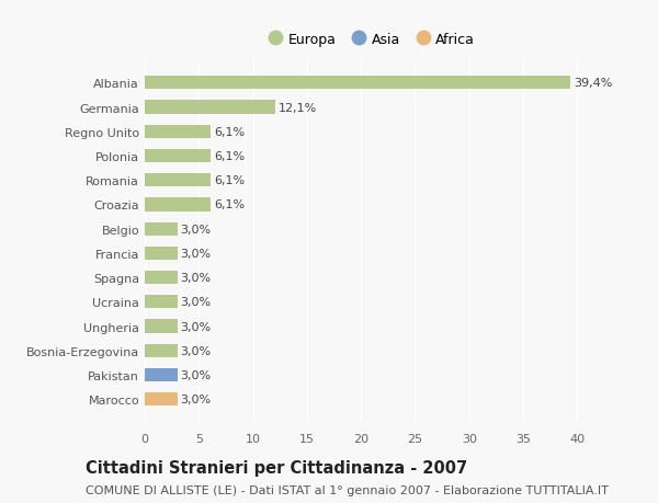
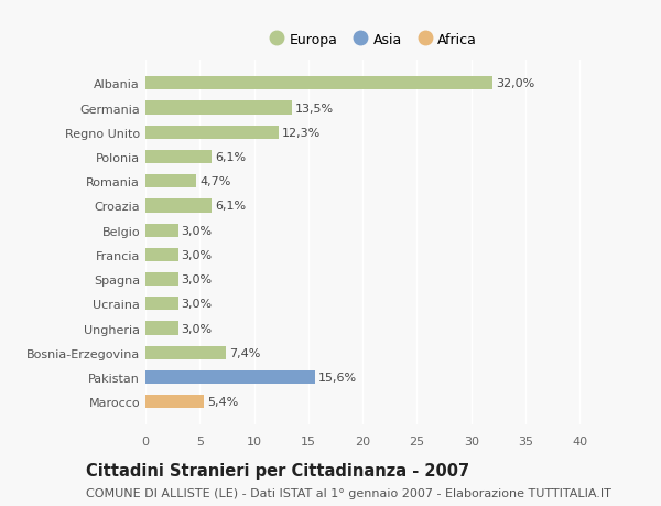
Albania: 39,4% -> 32,0%
Germania: 12,1% -> 13,5%
Regno Unito: 6,1% -> 12,3%
Romania: 6,1% -> 4,7%
Bosnia-Erzegovina: 3,0% -> 7,4%
Pakistan: 3,0% -> 15,6%
Marocco: 3,0% -> 5,4%
